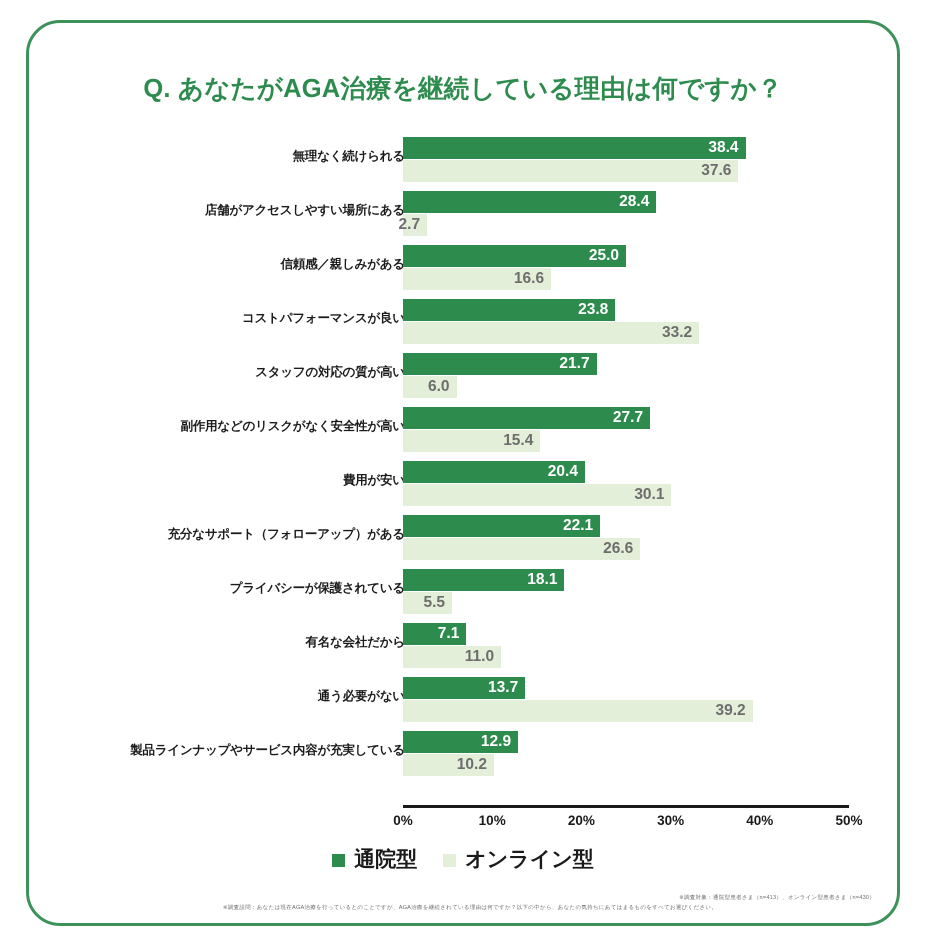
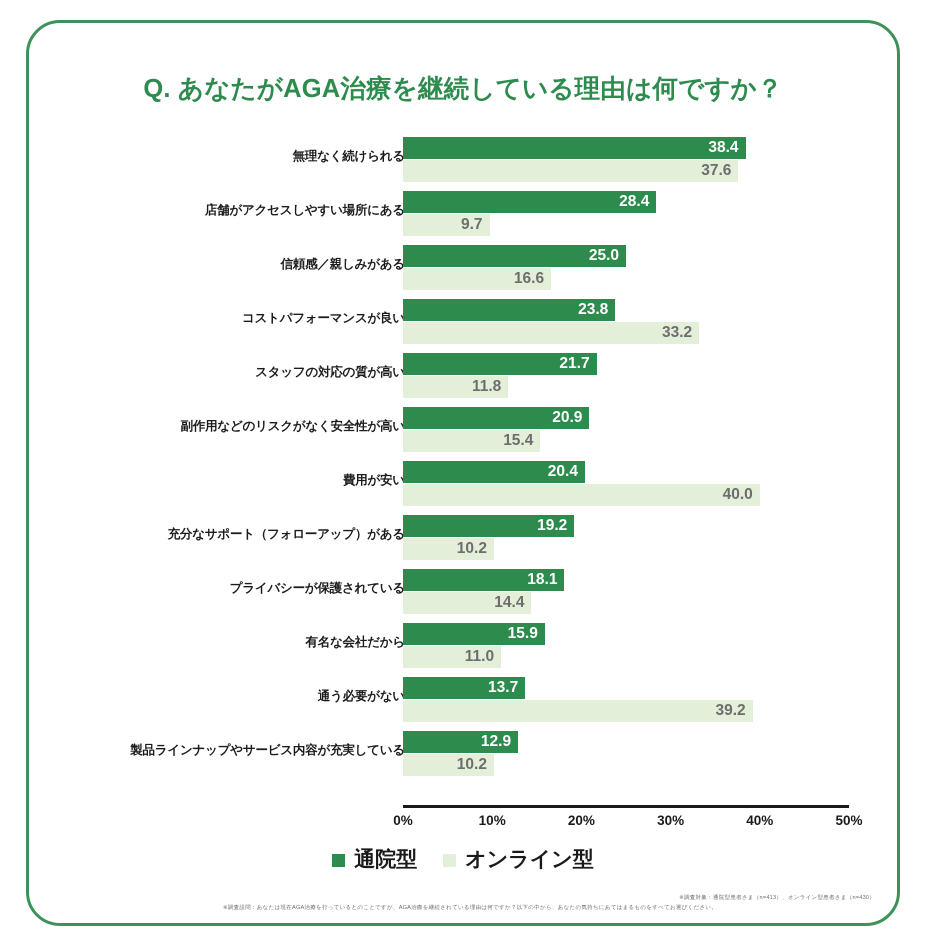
オンライン型/店舗がアクセスしやすい場所にある: 2.7 -> 9.7
オンライン型/スタッフの対応の質が高い: 6.0 -> 11.8
通院型/副作用などのリスクがなく安全性が高い: 27.7 -> 20.9
オンライン型/費用が安い: 30.1 -> 40.0
通院型/充分なサポート（フォローアップ）がある: 22.1 -> 19.2
オンライン型/充分なサポート（フォローアップ）がある: 26.6 -> 10.2
オンライン型/プライバシーが保護されている: 5.5 -> 14.4
通院型/有名な会社だから: 7.1 -> 15.9
